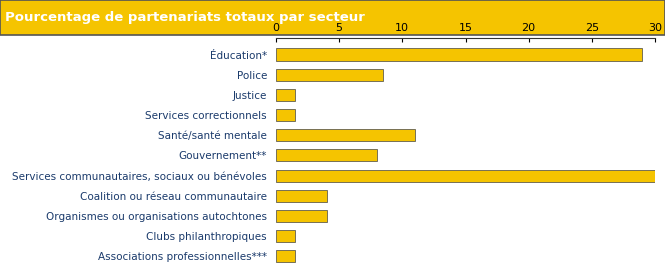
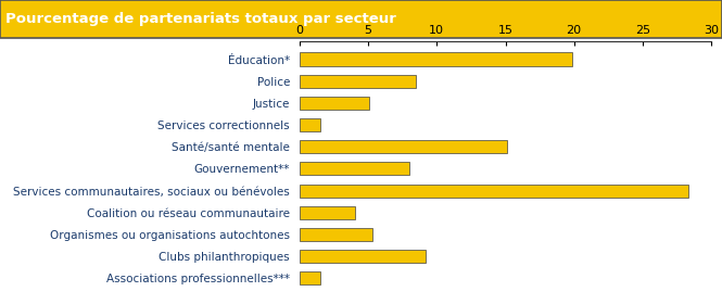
Éducation*: 29.0 -> 19.9
Justice: 1.5 -> 5.1
Santé/santé mentale: 11.0 -> 15.1
Services communautaires, sociaux ou bénévoles: 30.0 -> 28.3
Organismes ou organisations autochtones: 4.0 -> 5.3
Clubs philanthropiques: 1.5 -> 9.2
